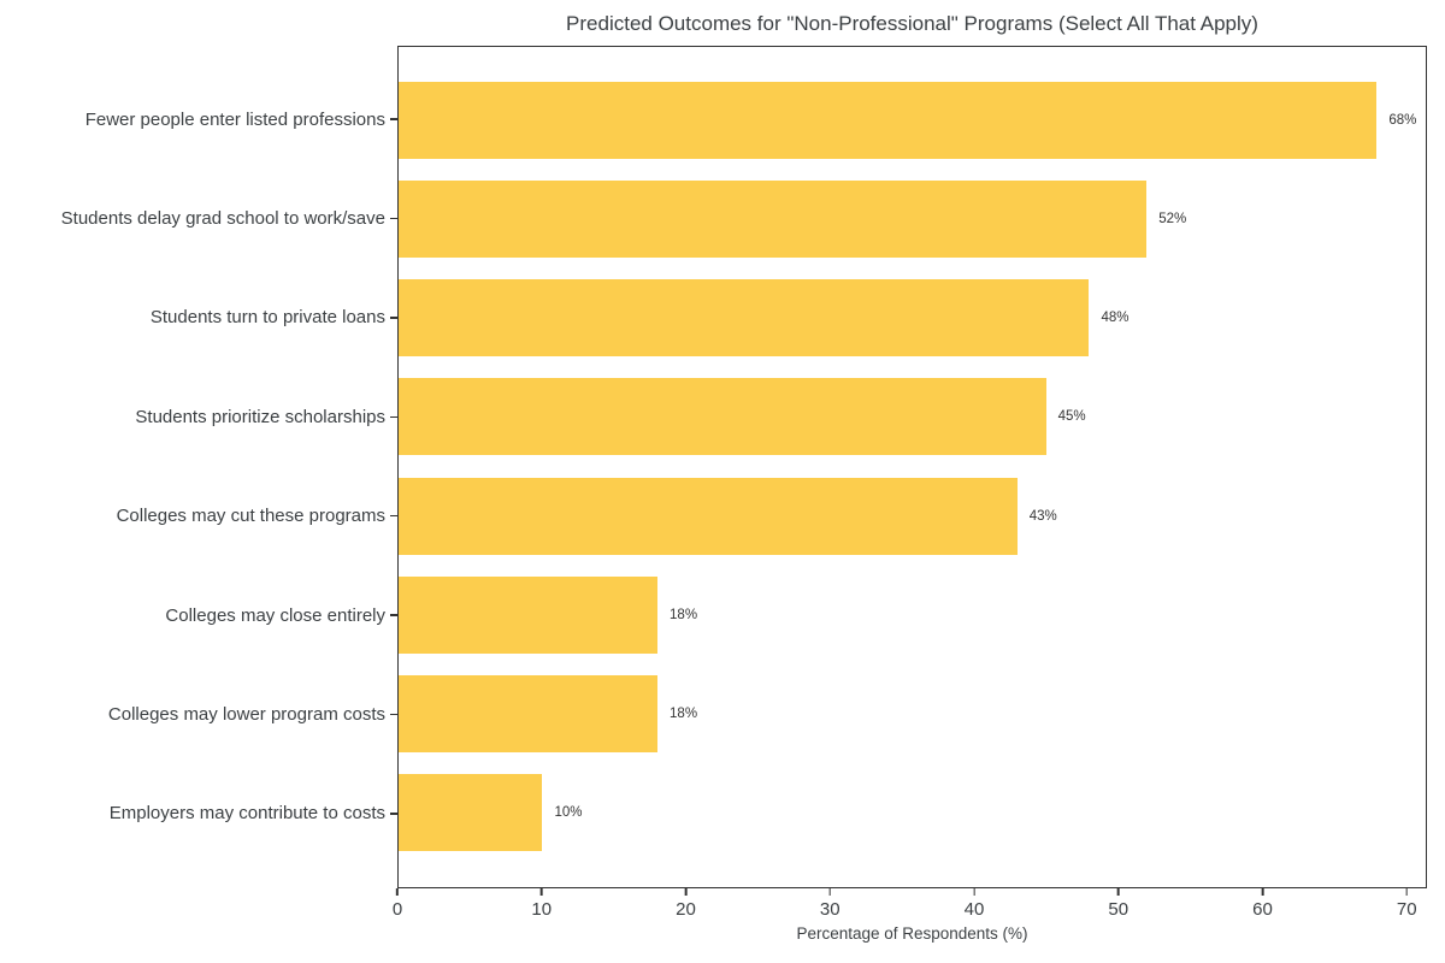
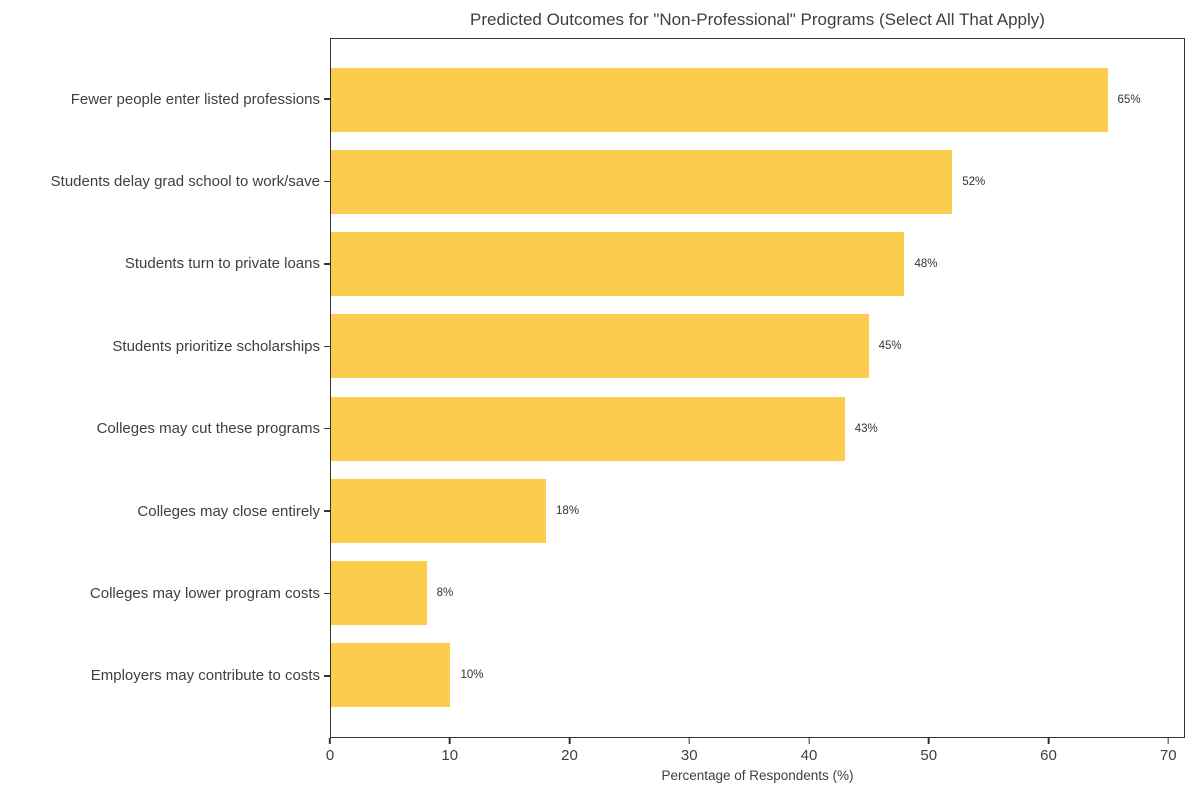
Fewer people enter listed professions: 68% -> 65%
Colleges may lower program costs: 18% -> 8%
